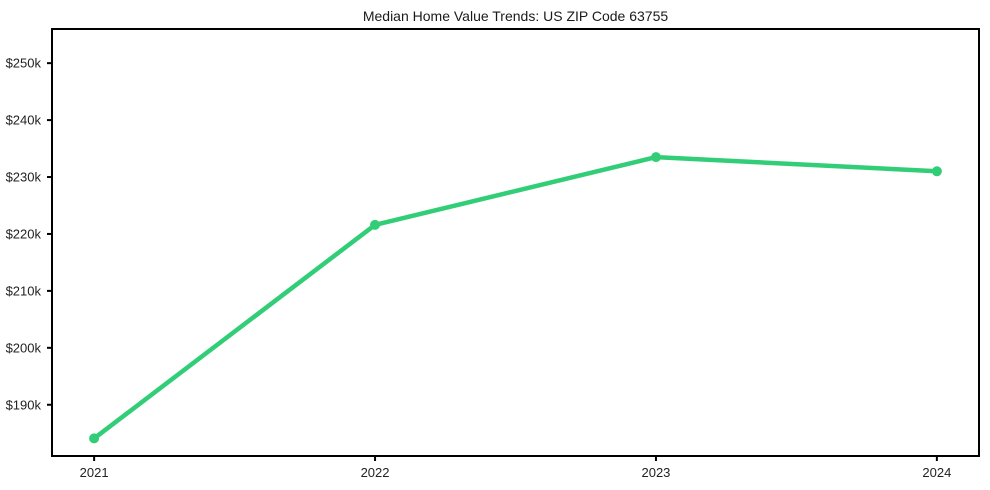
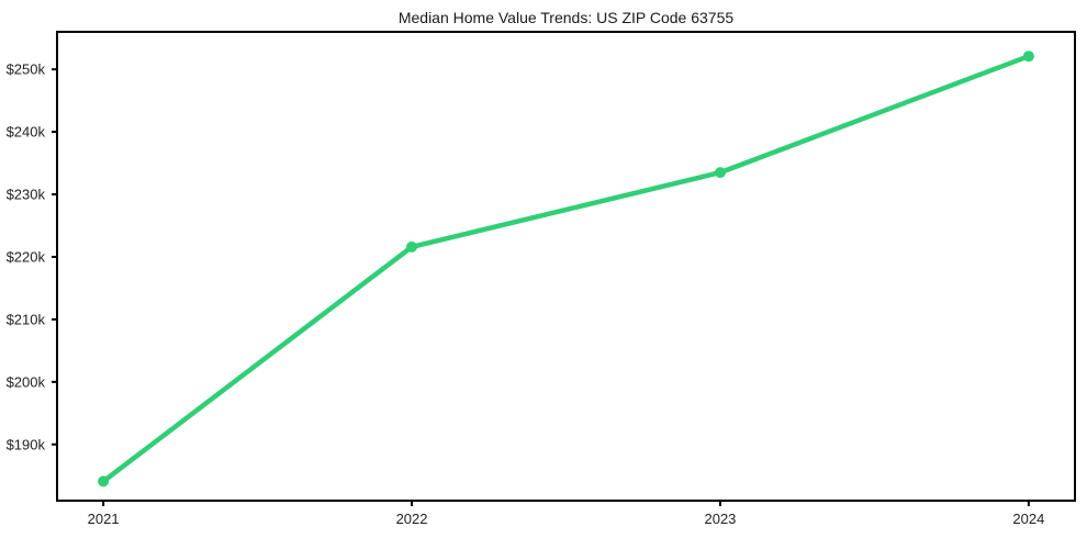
2024: $231k -> $252k
